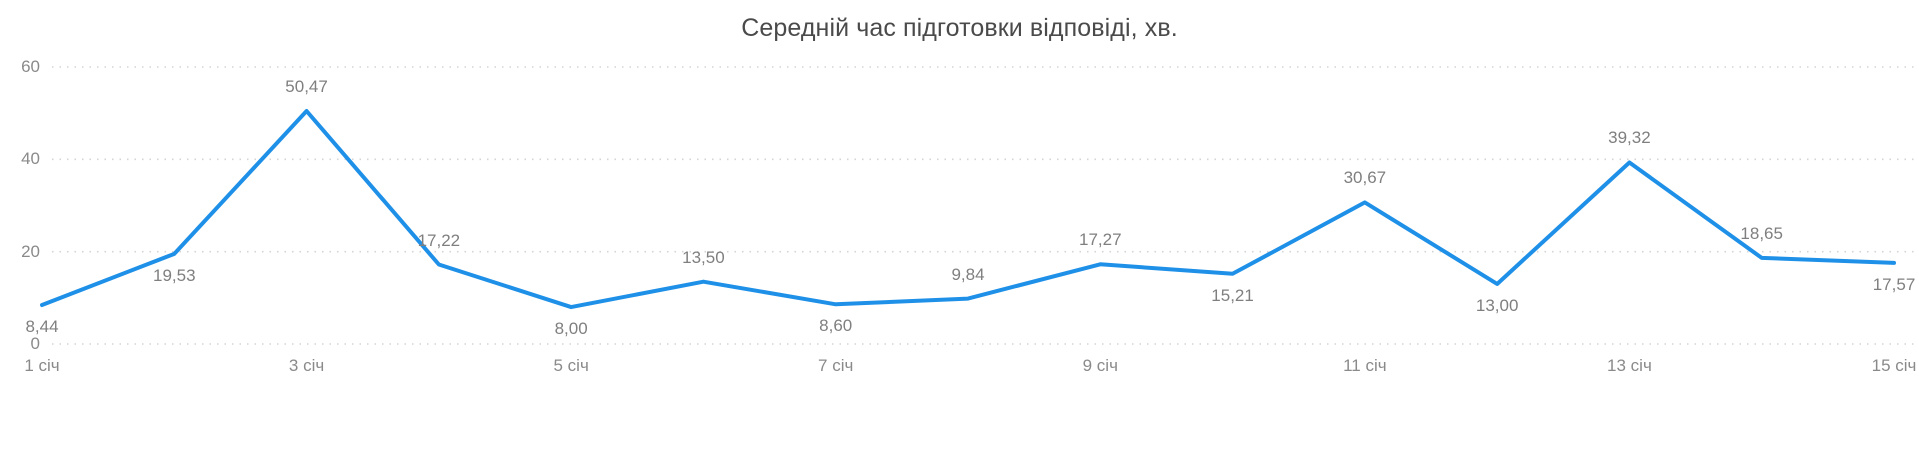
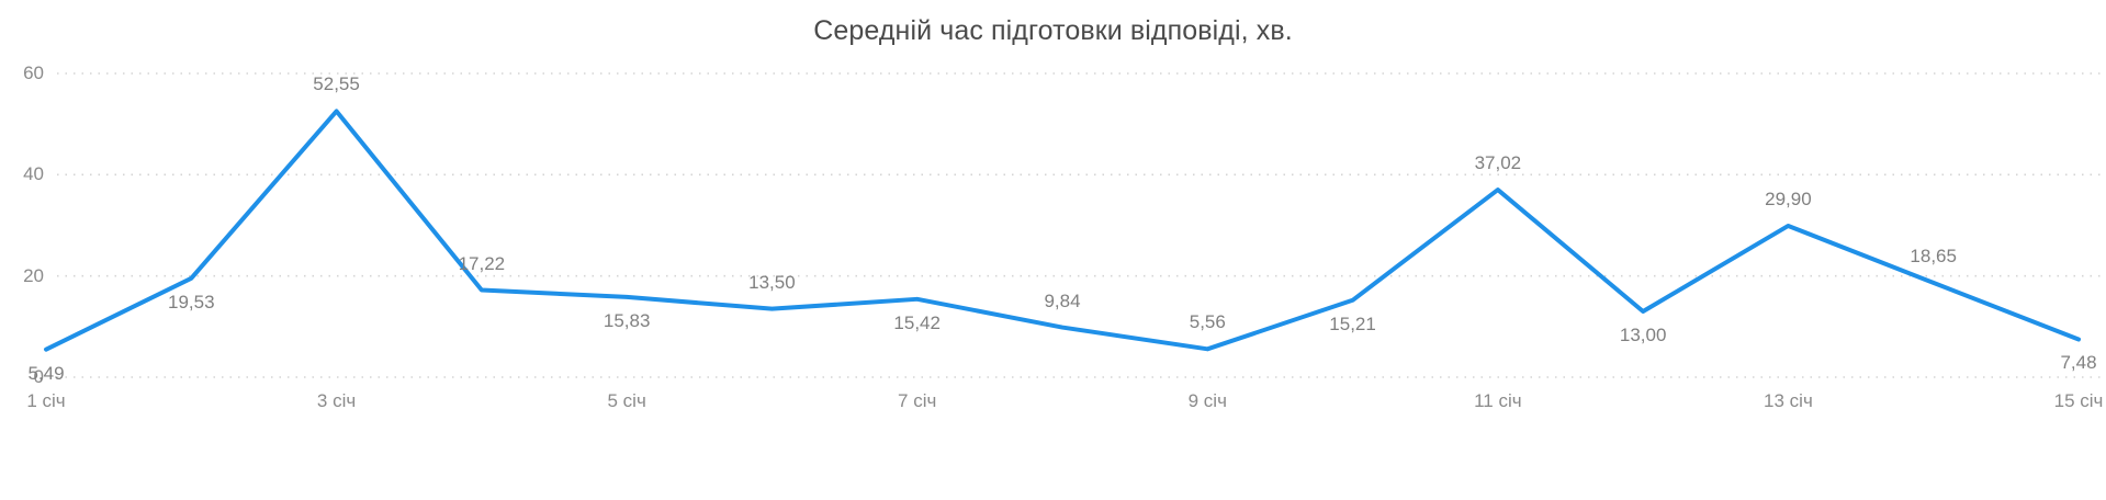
1 січ: 8,44 -> 5,49
3 січ: 50,47 -> 52,55
5 січ: 8,00 -> 15,83
7 січ: 8,60 -> 15,42
9 січ: 17,27 -> 5,56
11 січ: 30,67 -> 37,02
13 січ: 39,32 -> 29,90
15 січ: 17,57 -> 7,48
